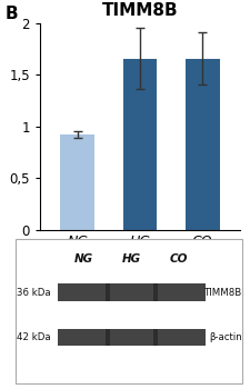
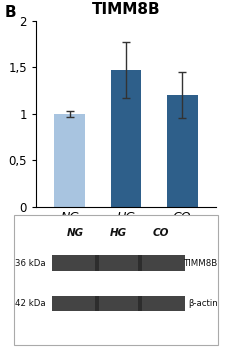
NG: 0,92 -> 1,00
HG: 1,66 -> 1,47
CO: 1,66 -> 1,20
